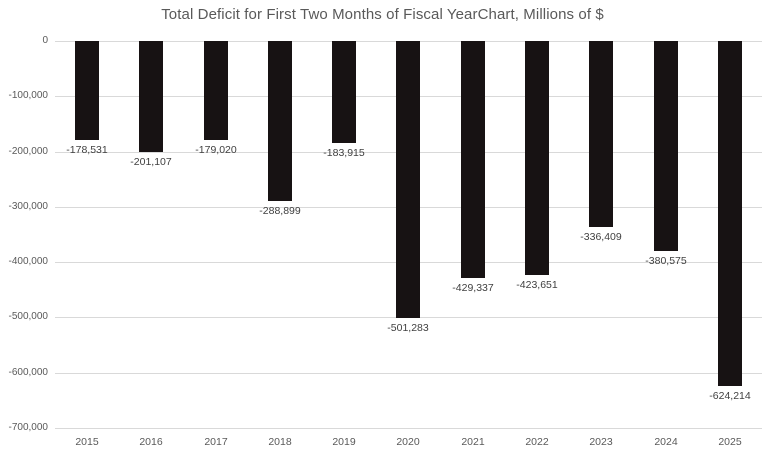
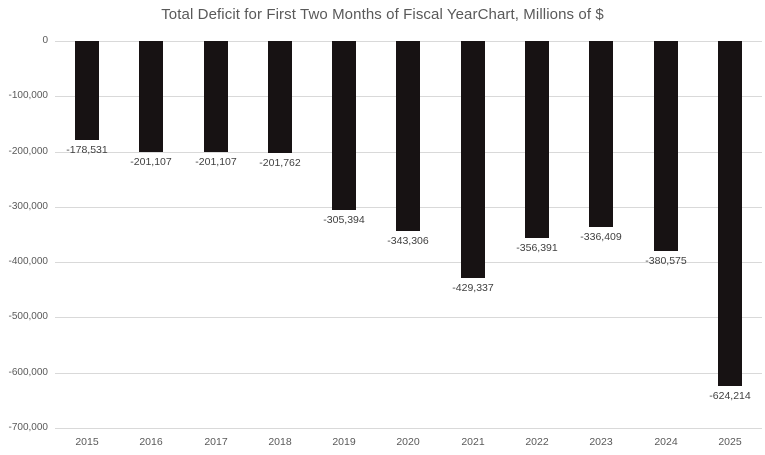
2017: -179,020 -> -201,107
2018: -288,899 -> -201,762
2019: -183,915 -> -305,394
2020: -501,283 -> -343,306
2022: -423,651 -> -356,391
